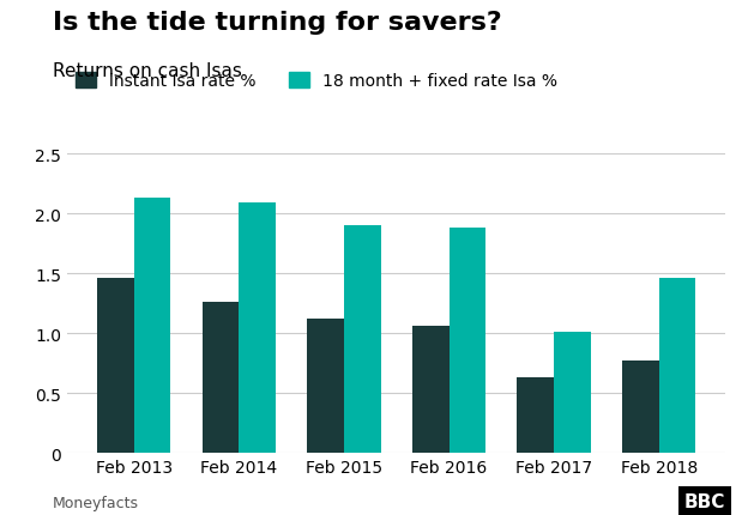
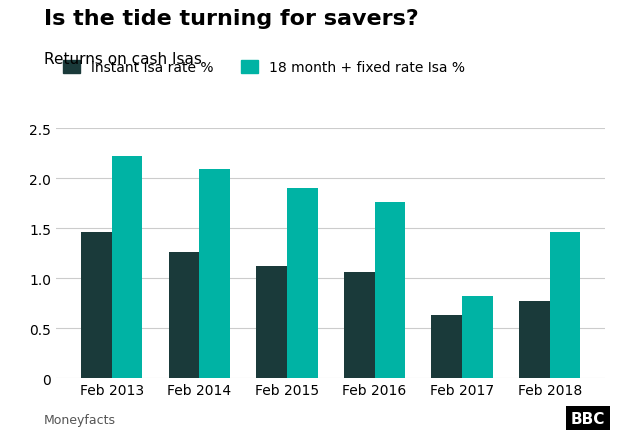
18 month + fixed rate Isa %/Feb 2013: 2.13 -> 2.22
18 month + fixed rate Isa %/Feb 2016: 1.88 -> 1.76
18 month + fixed rate Isa %/Feb 2017: 1.01 -> 0.82
